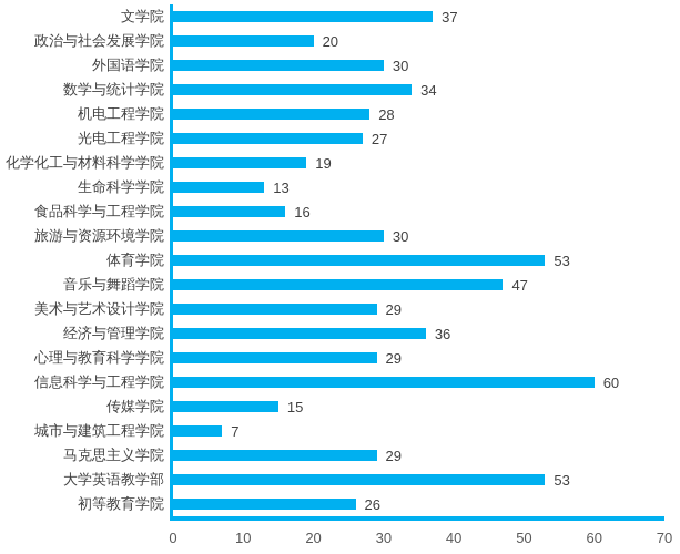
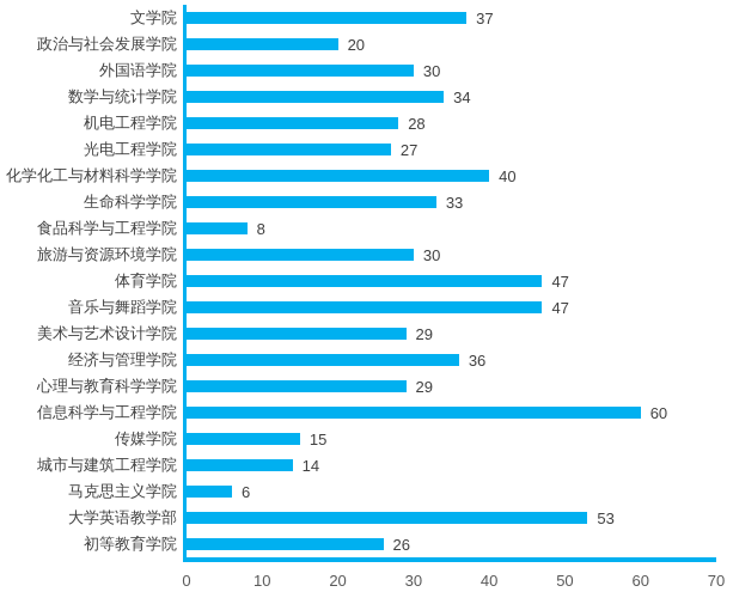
化学化工与材料科学学院: 19 -> 40
生命科学学院: 13 -> 33
食品科学与工程学院: 16 -> 8
体育学院: 53 -> 47
城市与建筑工程学院: 7 -> 14
马克思主义学院: 29 -> 6
